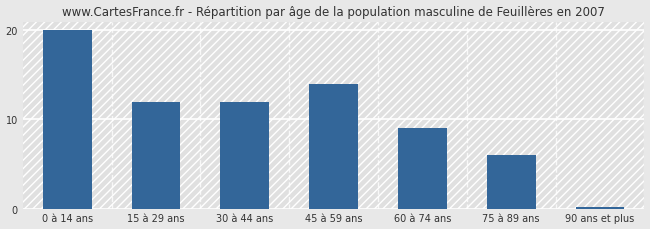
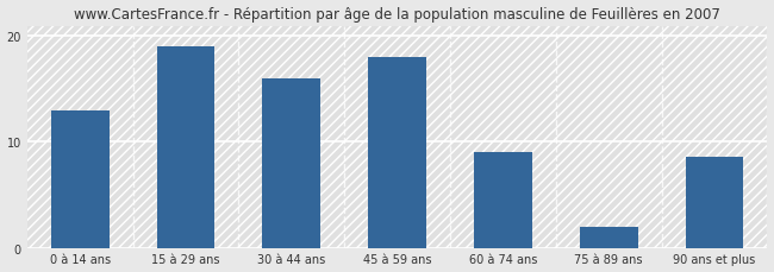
0 à 14 ans: 20.0 -> 13.0
15 à 29 ans: 12.0 -> 19.0
30 à 44 ans: 12.0 -> 16.0
45 à 59 ans: 14.0 -> 18.0
75 à 89 ans: 6.0 -> 2.0
90 ans et plus: 0.2 -> 8.6
